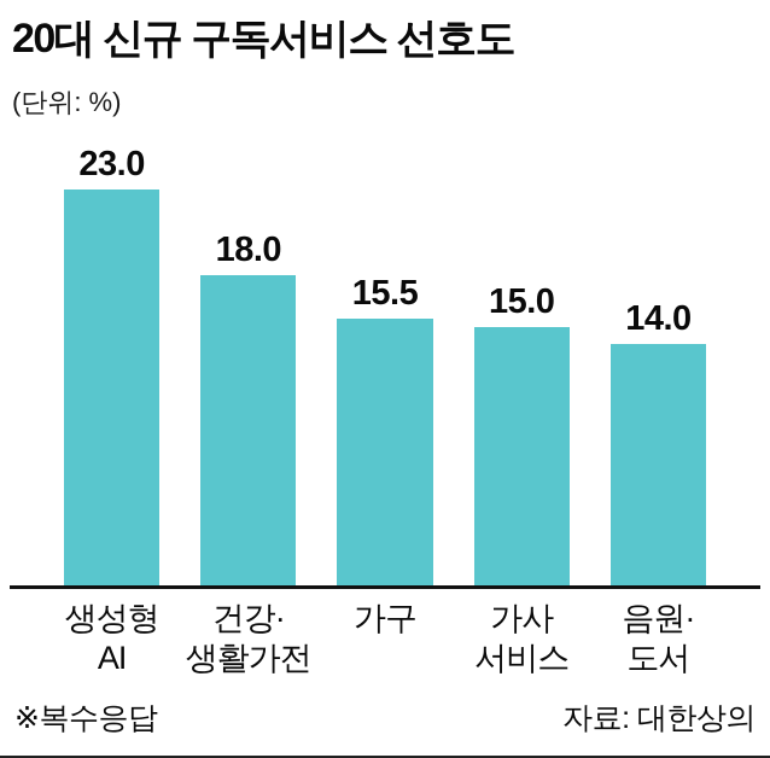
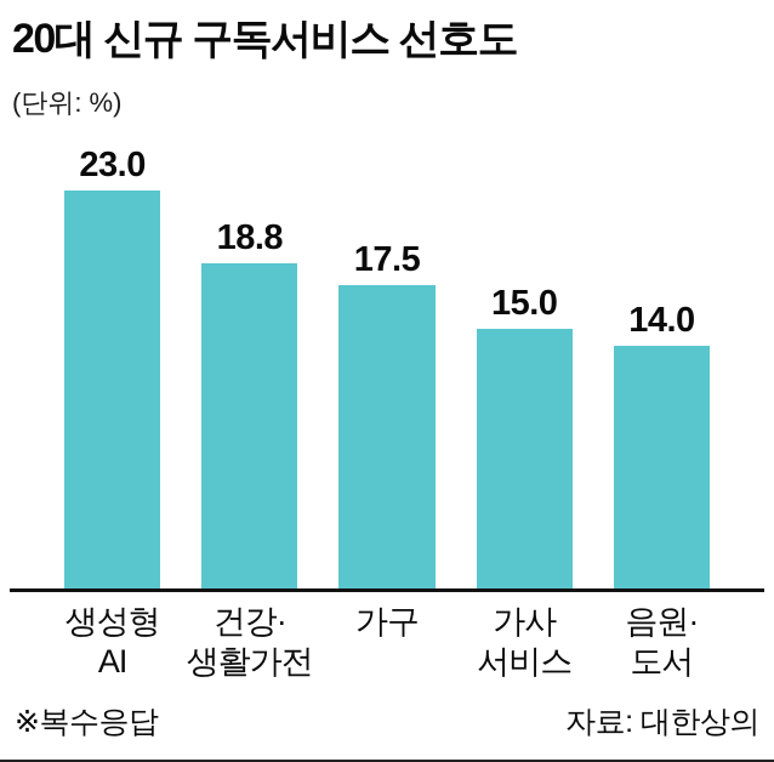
건강· 생활가전: 18.0 -> 18.8
가구: 15.5 -> 17.5
